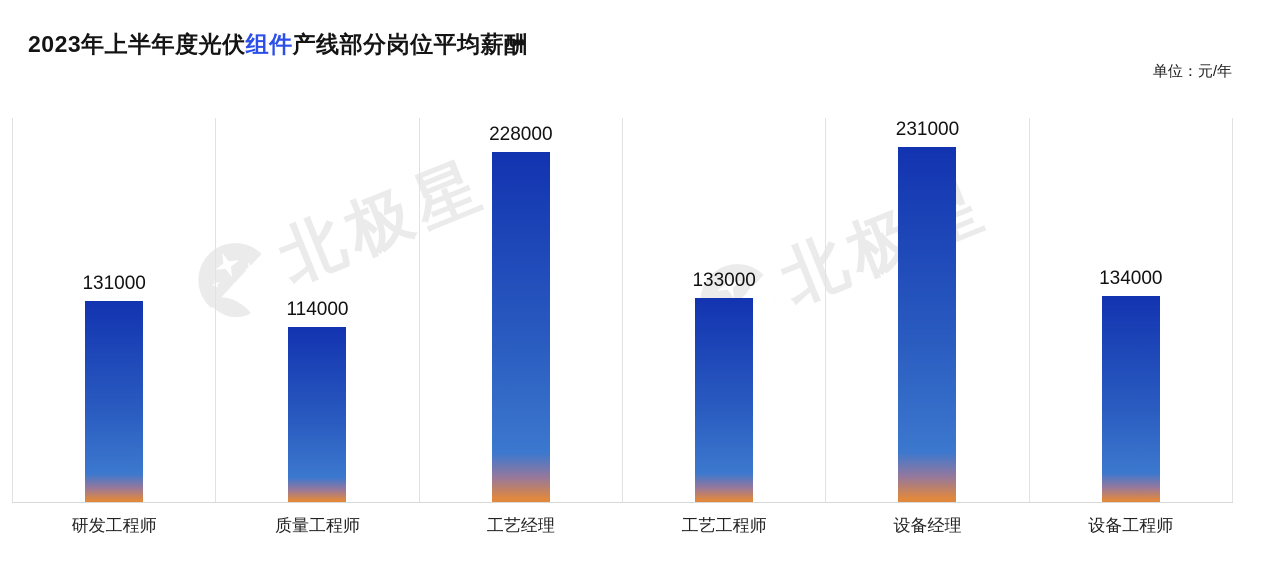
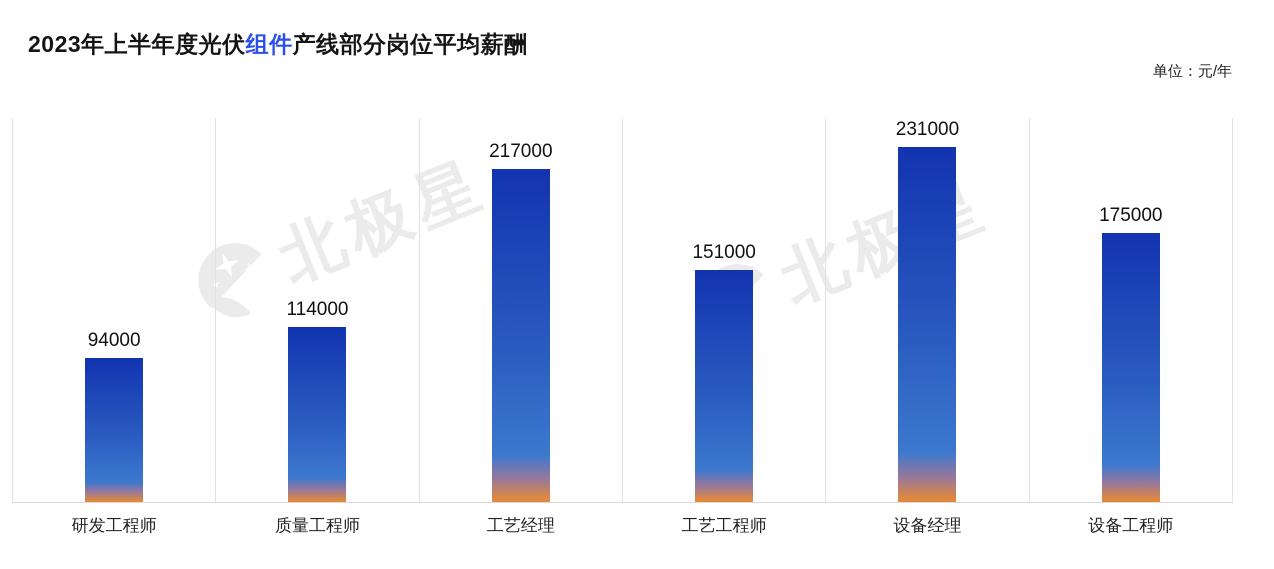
研发工程师: 131000 -> 94000
工艺经理: 228000 -> 217000
工艺工程师: 133000 -> 151000
设备工程师: 134000 -> 175000
